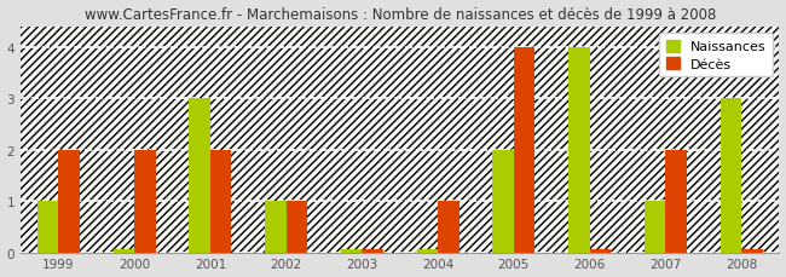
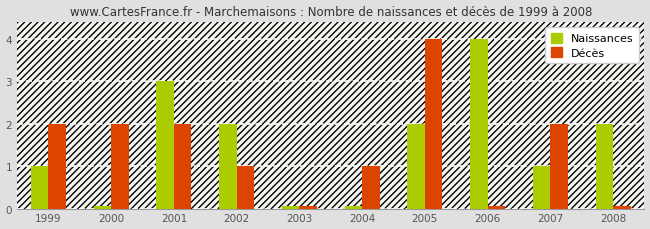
Naissances/2002: 1 -> 2
Naissances/2008: 3 -> 2
